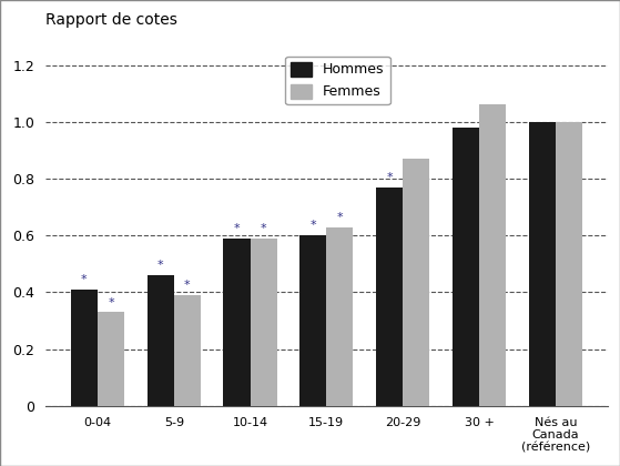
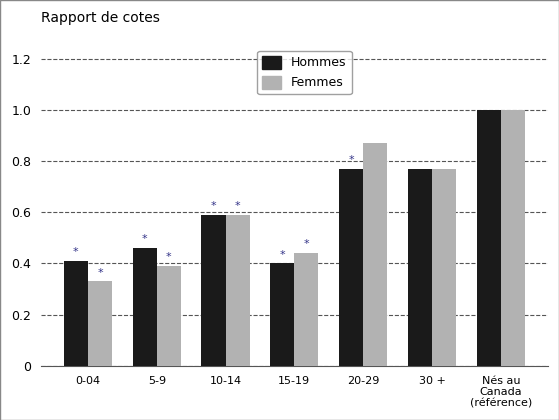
Hommes/15-19: 0.60 -> 0.40
Femmes/15-19: 0.63 -> 0.44
Hommes/30 +: 0.98 -> 0.77
Femmes/30 +: 1.06 -> 0.77
